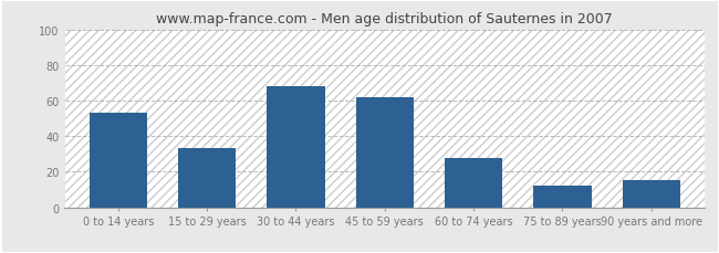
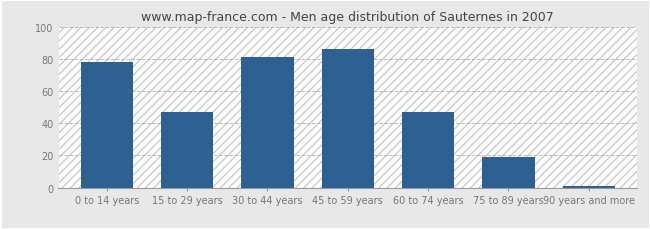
0 to 14 years: 53 -> 78
15 to 29 years: 33 -> 47
30 to 44 years: 68 -> 81
45 to 59 years: 62 -> 86
60 to 74 years: 28 -> 47
75 to 89 years: 12 -> 19
90 years and more: 15 -> 1
